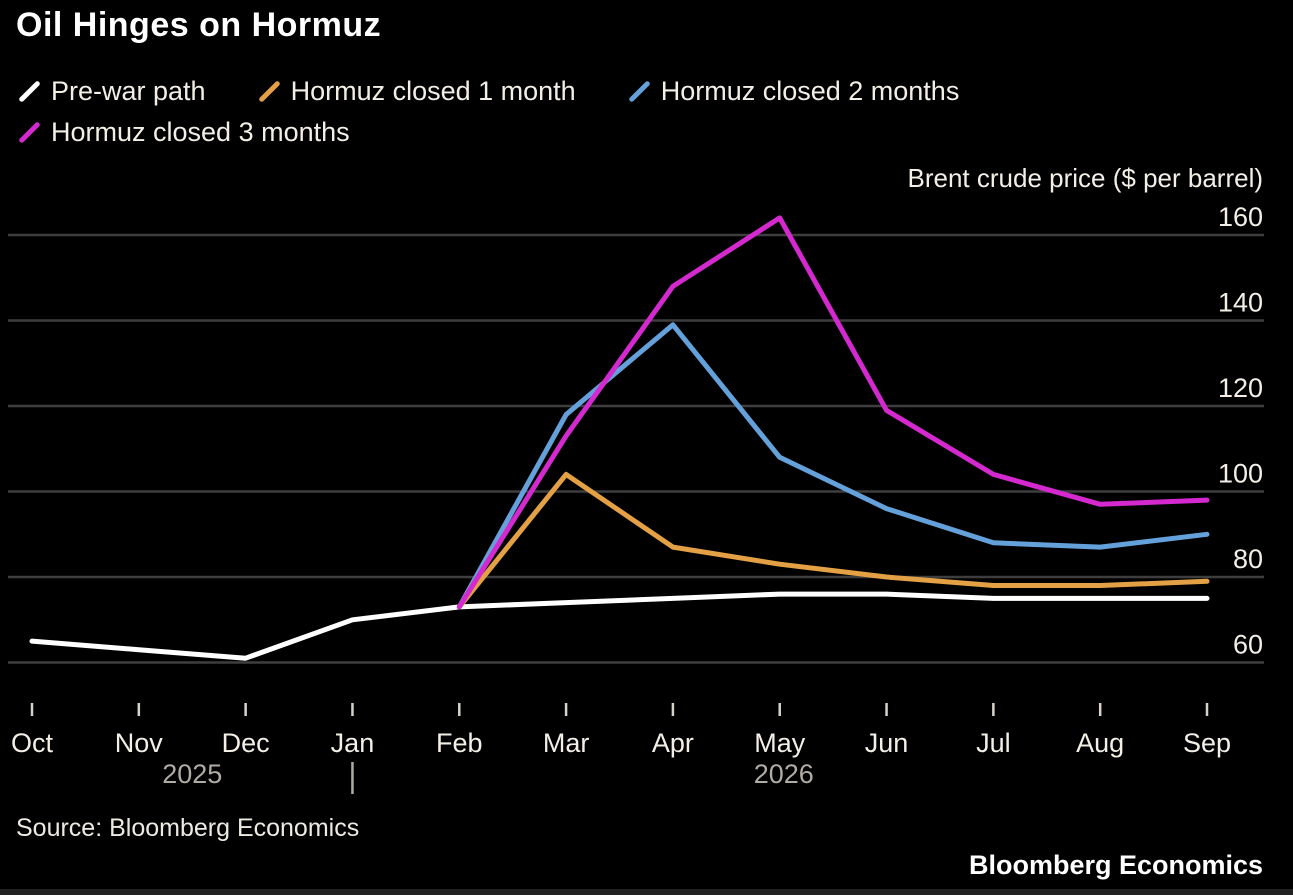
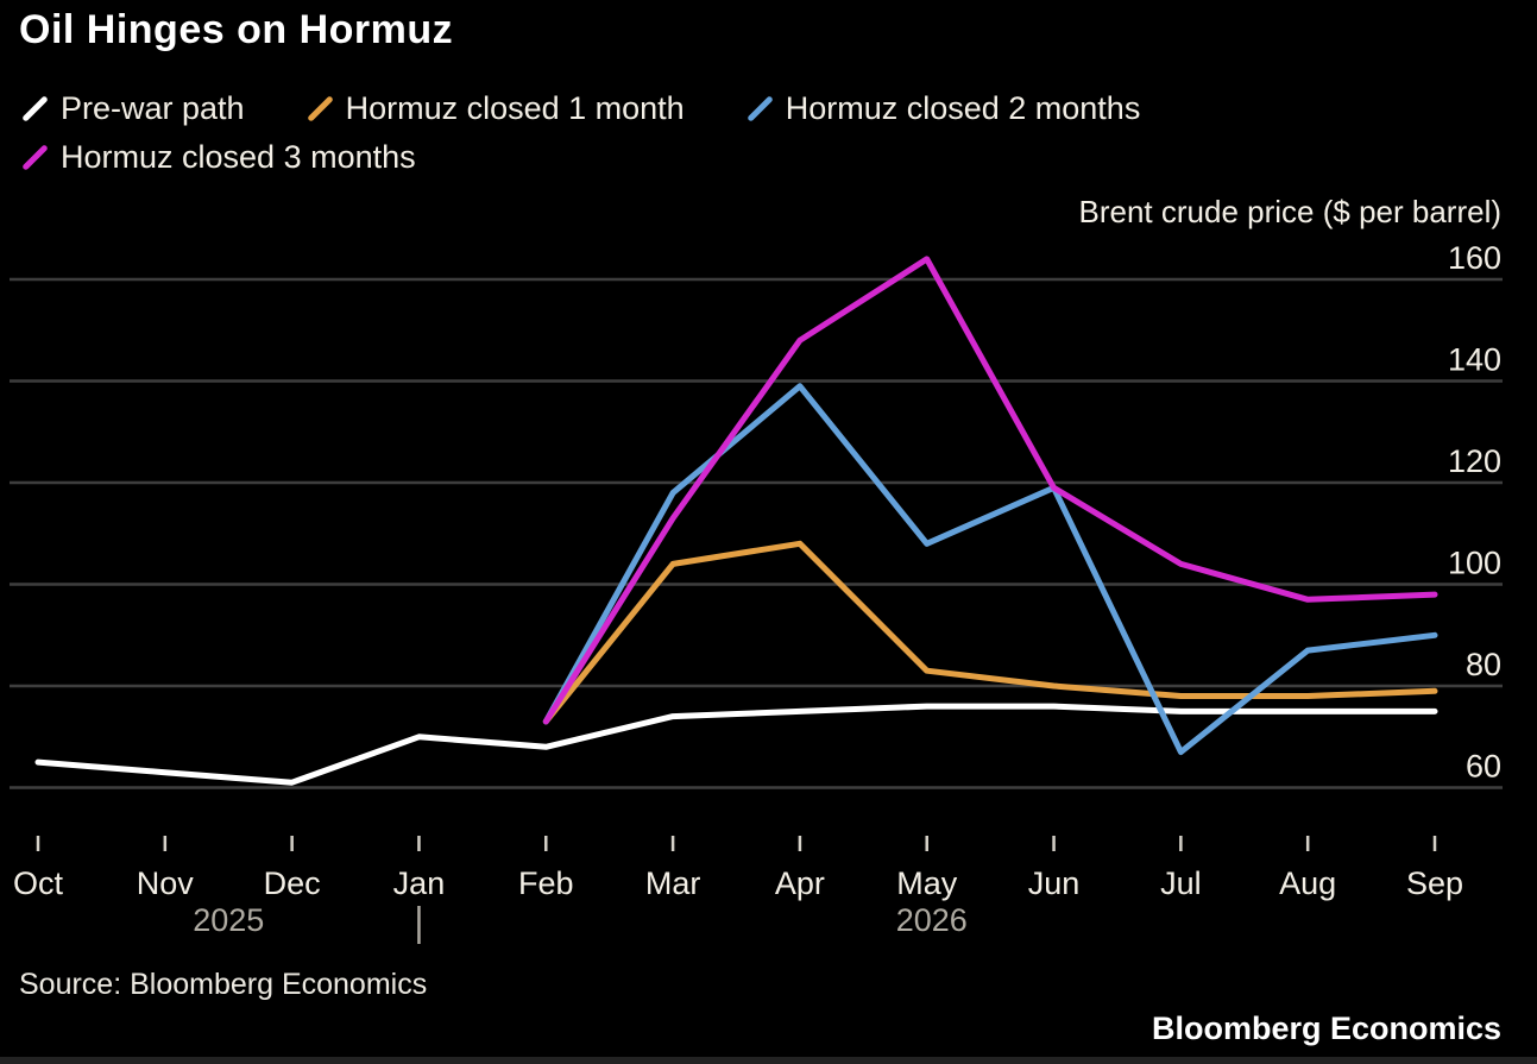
Pre-war path/Feb: 73 -> 68
Hormuz closed 1 month/Apr: 87 -> 108
Hormuz closed 2 months/Jun: 96 -> 119
Hormuz closed 2 months/Jul: 88 -> 67
